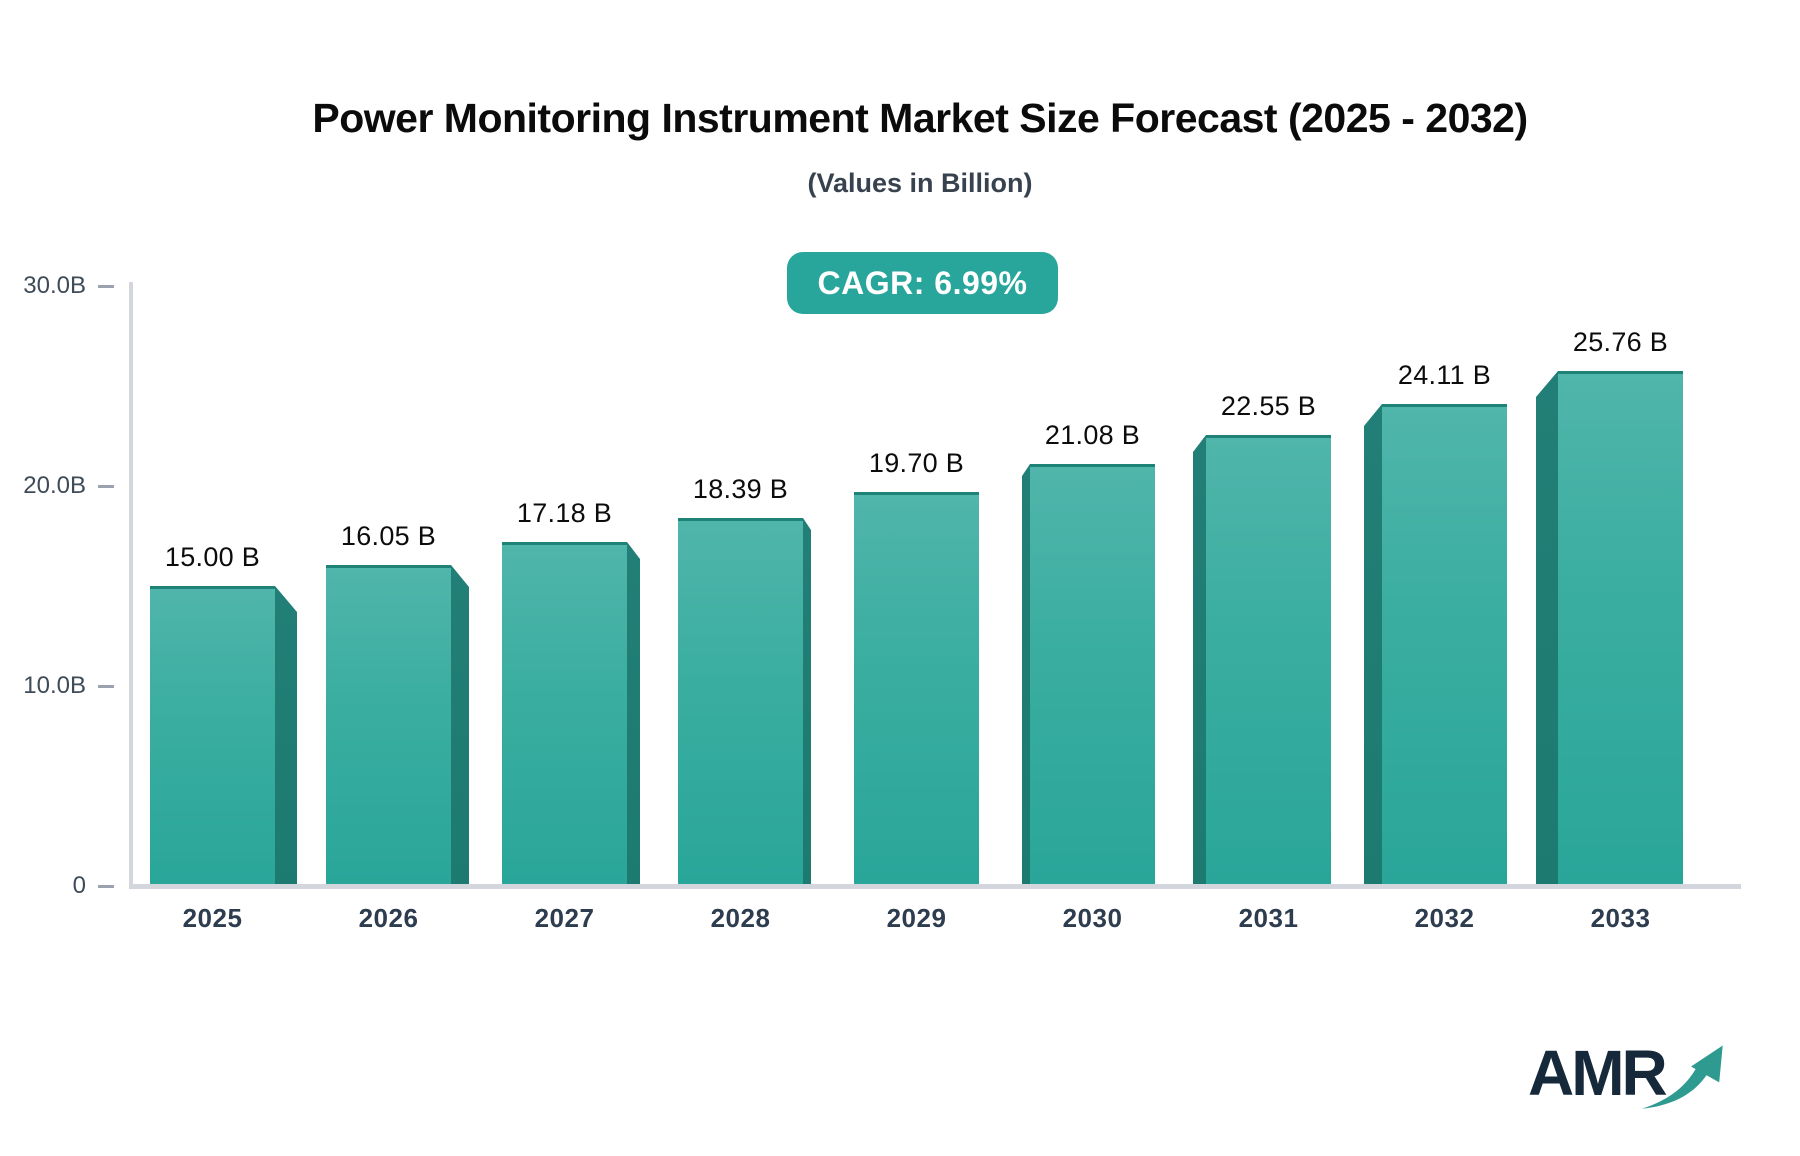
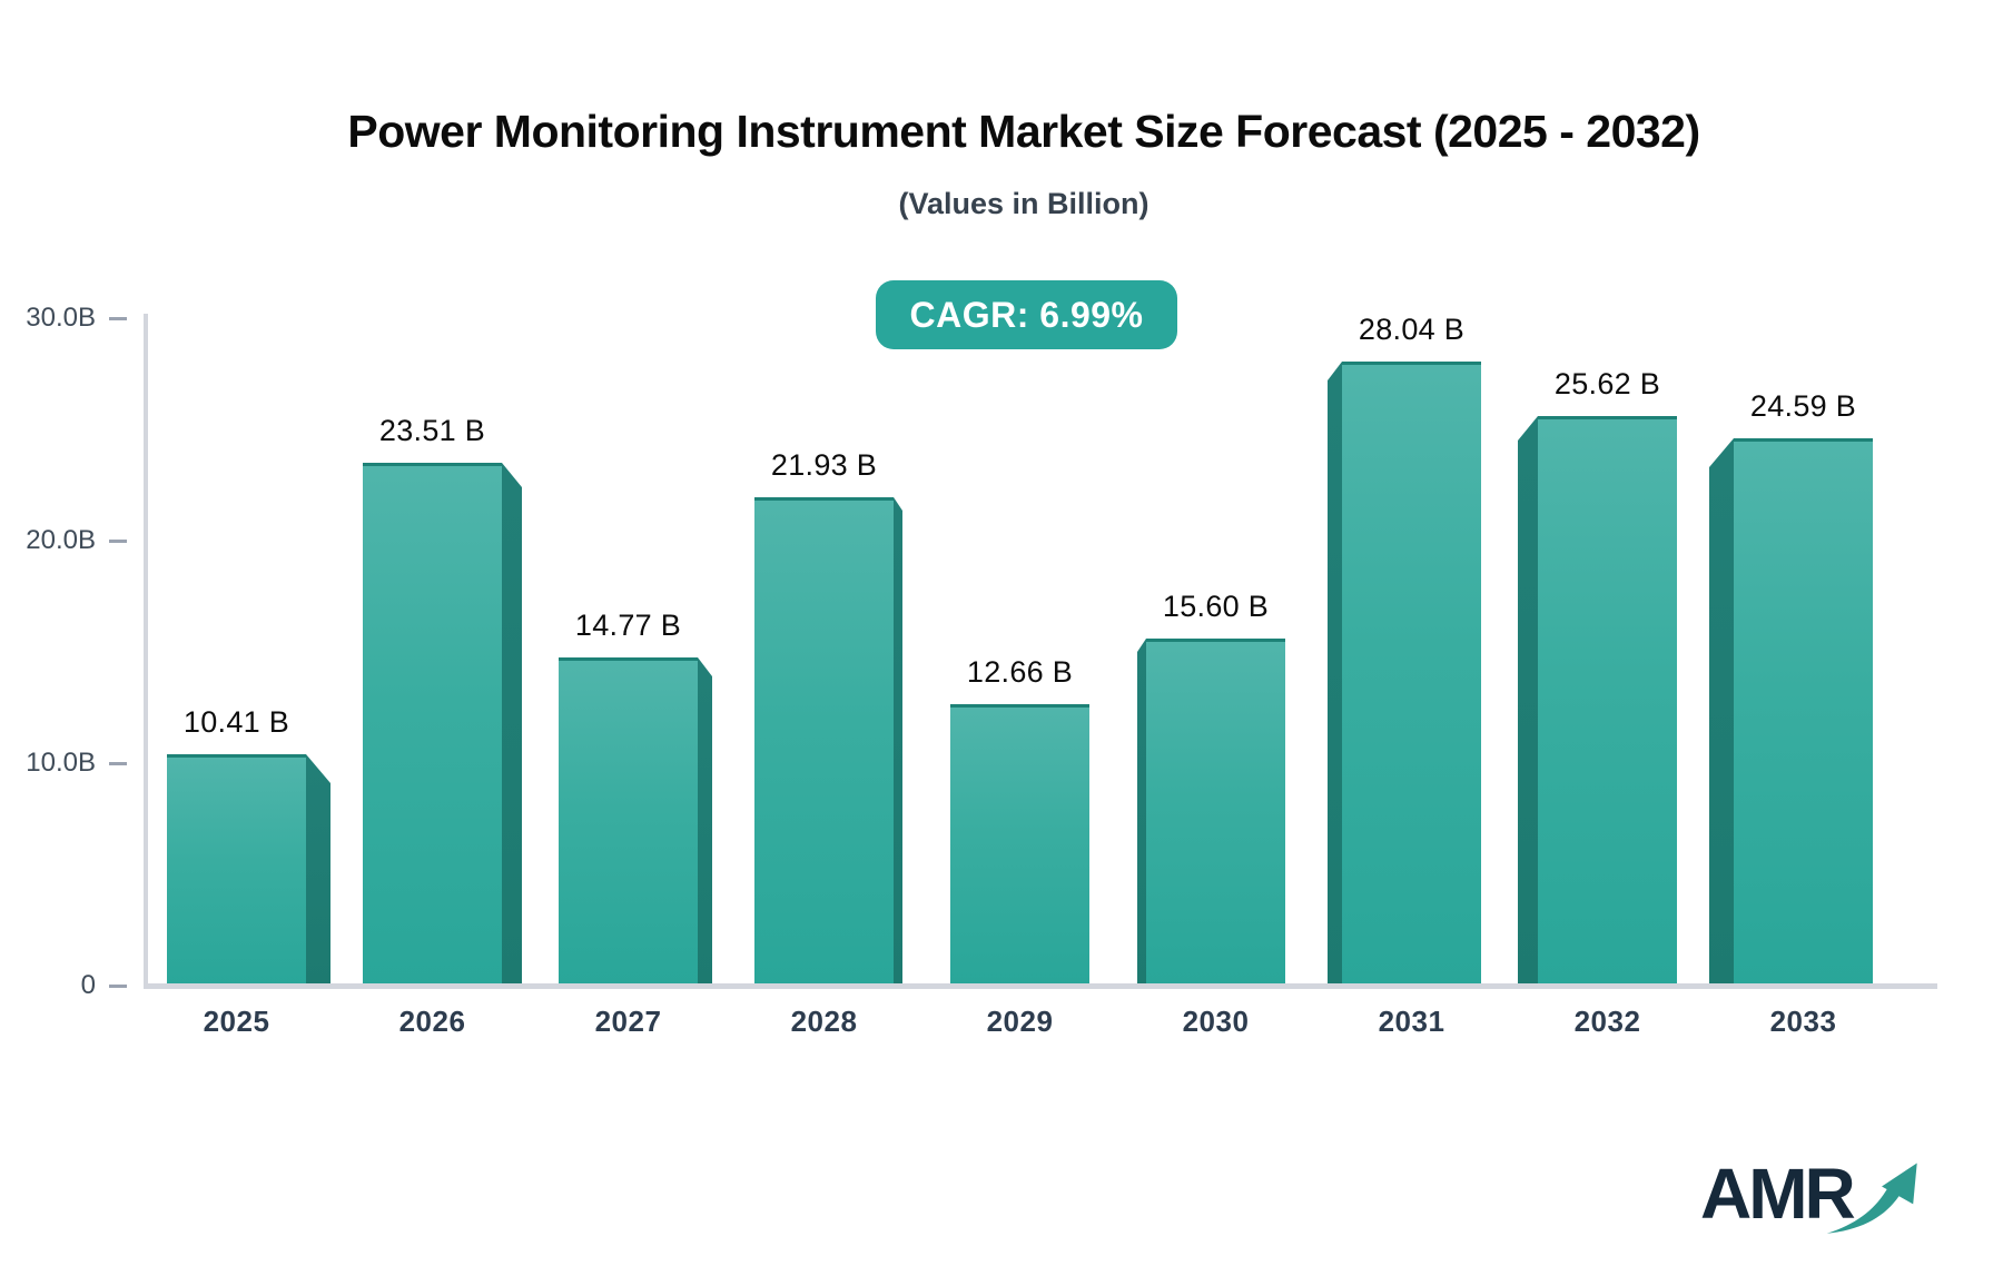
2025: 15.00 -> 10.41
2026: 16.05 -> 23.51
2027: 17.18 -> 14.77
2028: 18.39 -> 21.93
2029: 19.70 -> 12.66
2030: 21.08 -> 15.60
2031: 22.55 -> 28.04
2032: 24.11 -> 25.62
2033: 25.76 -> 24.59
